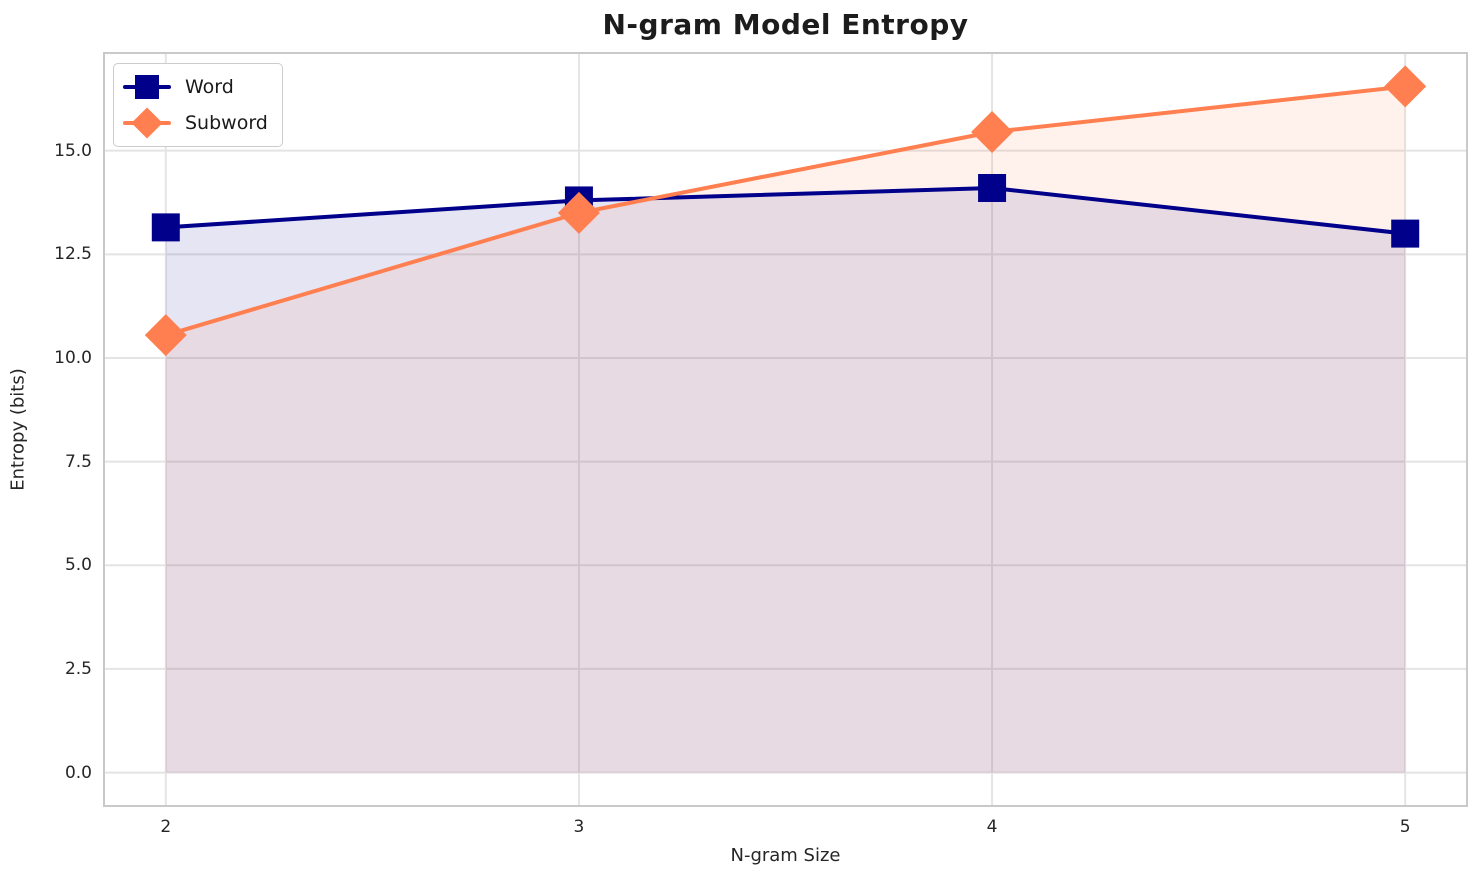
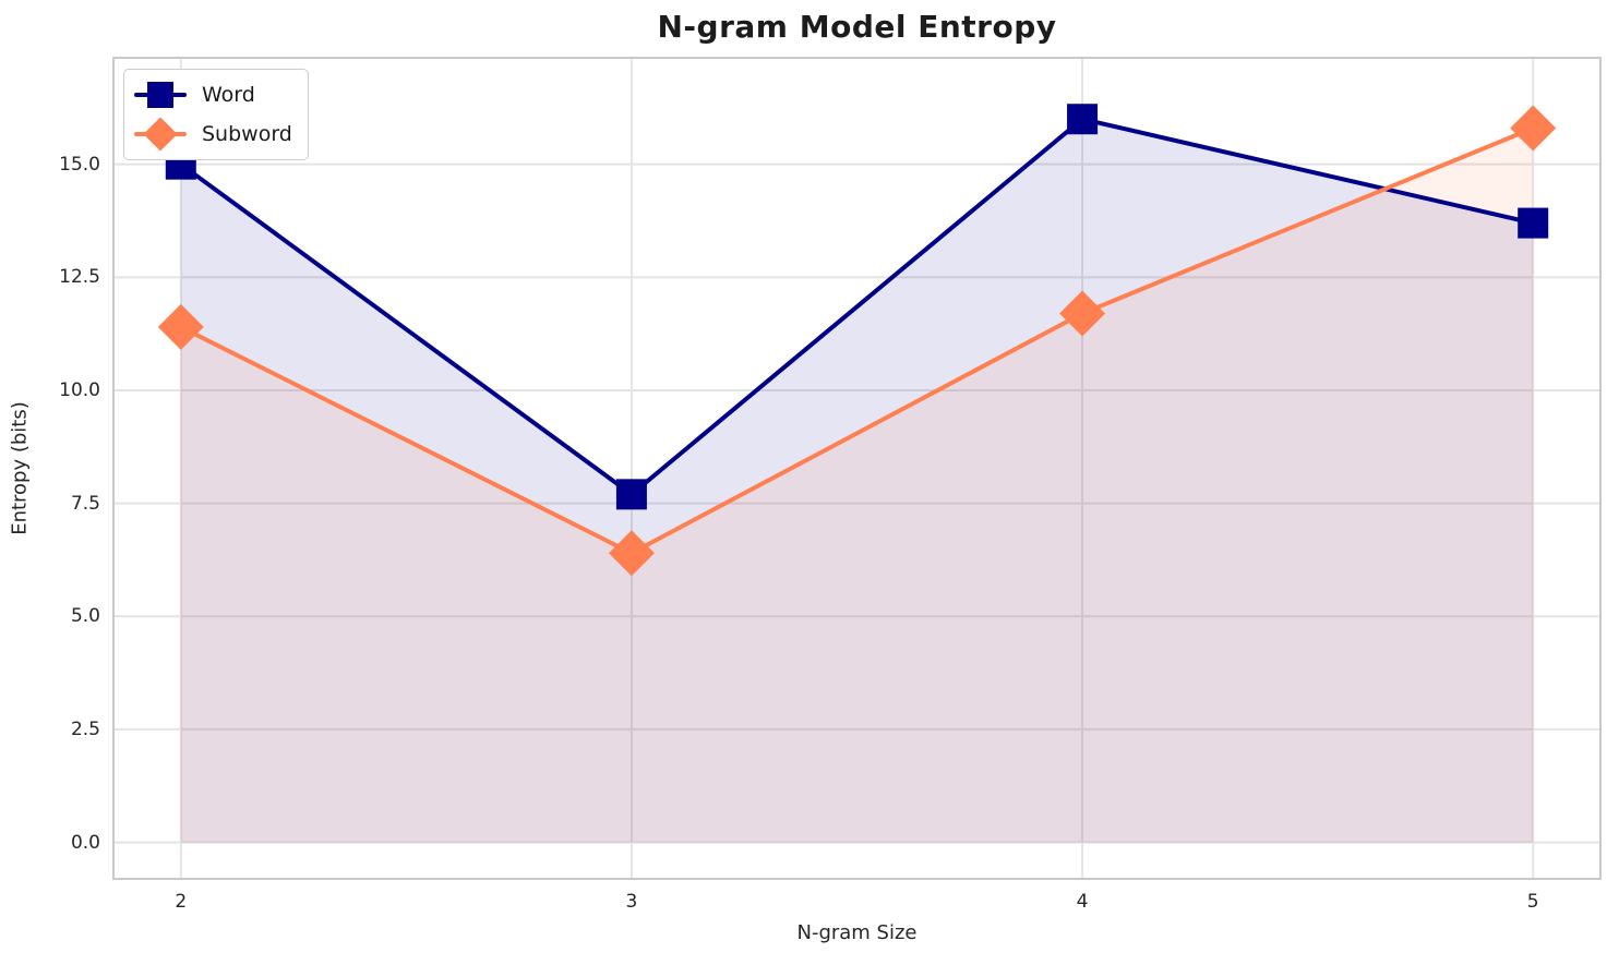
Word/2: 13.2 -> 15.0
Subword/2: 10.6 -> 11.4
Word/3: 13.8 -> 7.7
Subword/3: 13.5 -> 6.4
Word/4: 14.1 -> 16.0
Subword/4: 15.4 -> 11.7
Word/5: 13.0 -> 13.7
Subword/5: 16.6 -> 15.8
